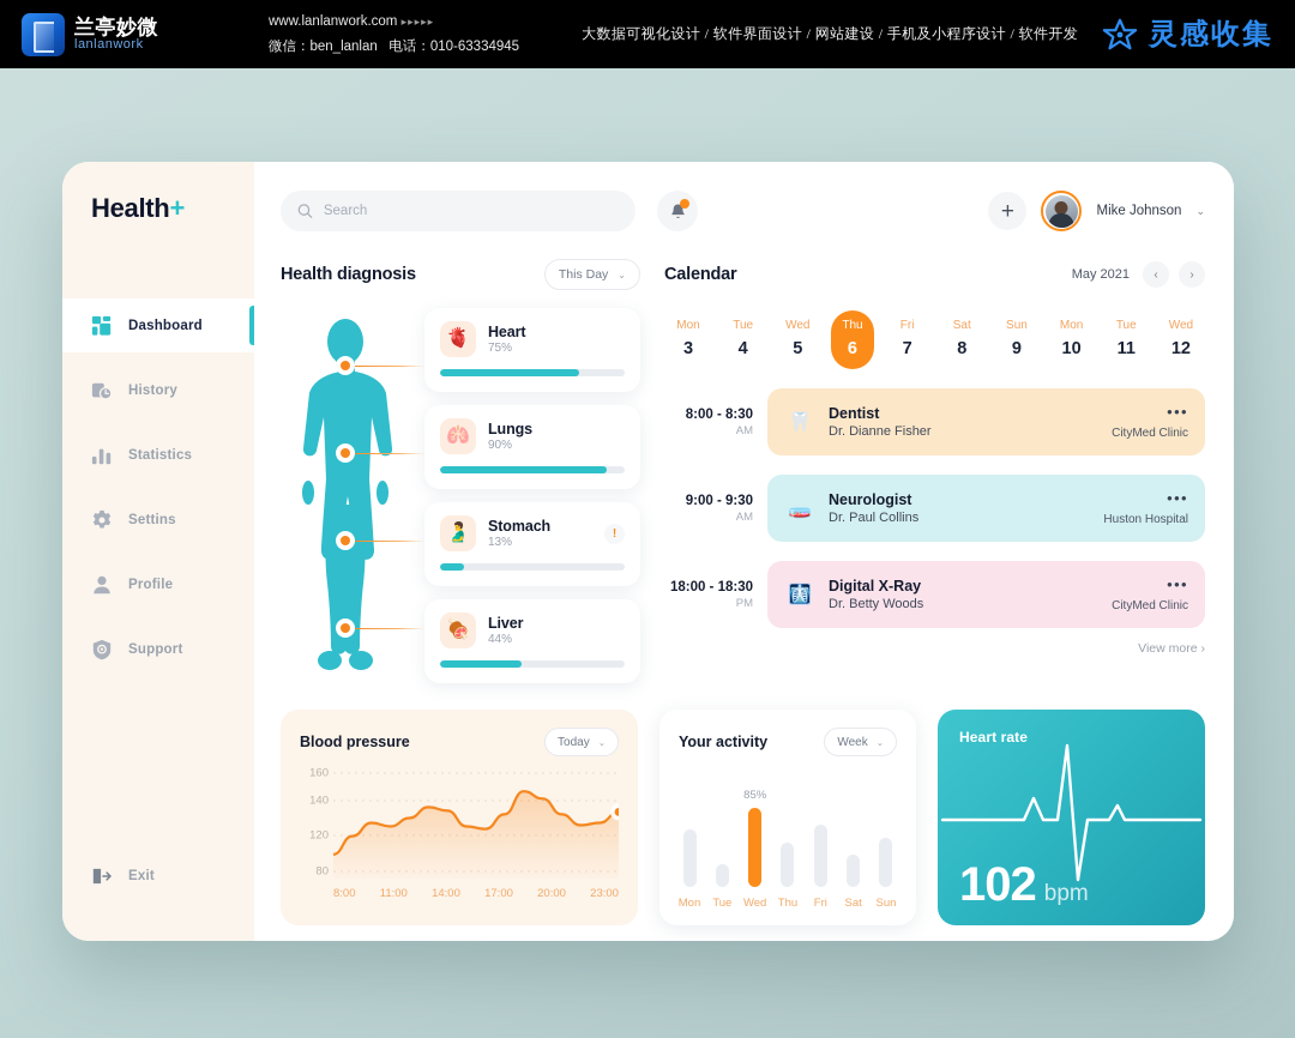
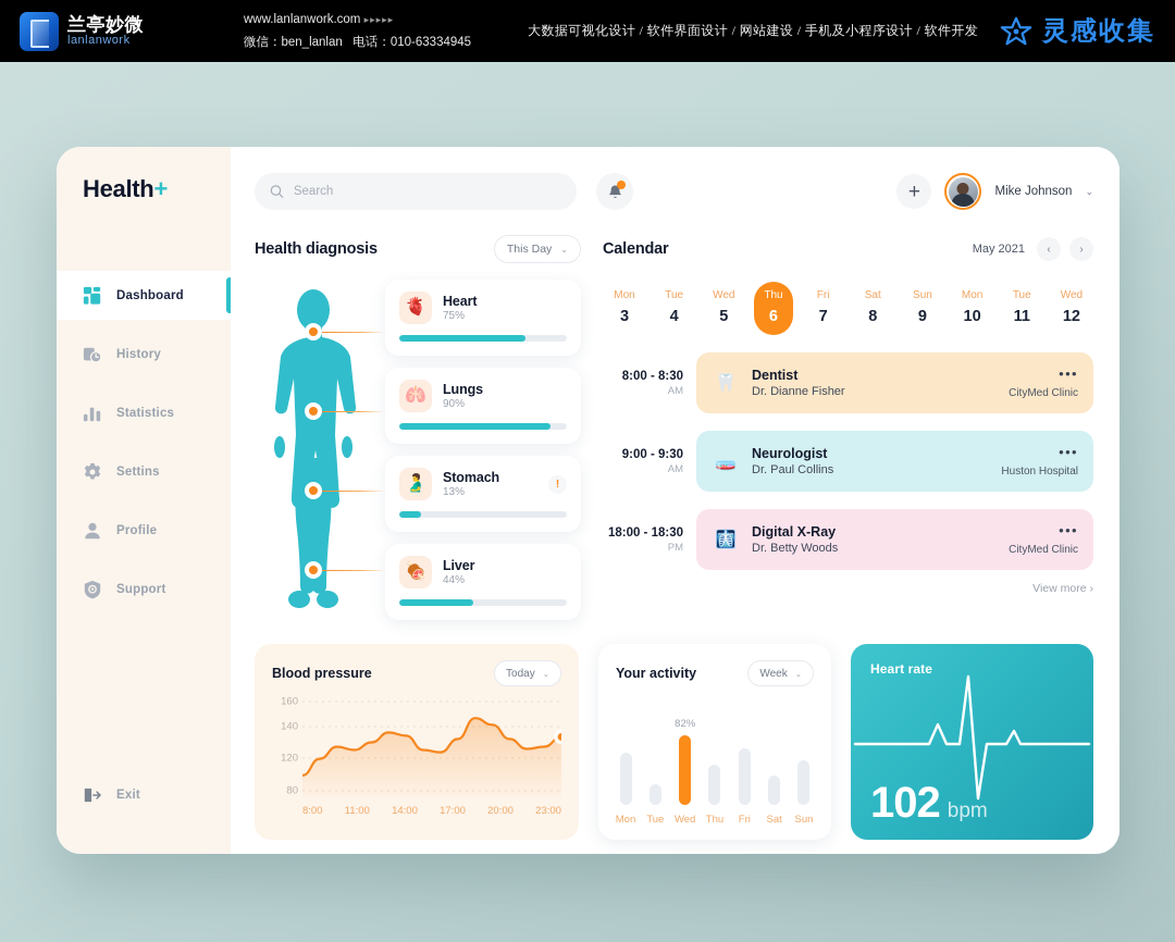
Your activity/Wed: 85% -> 82%
